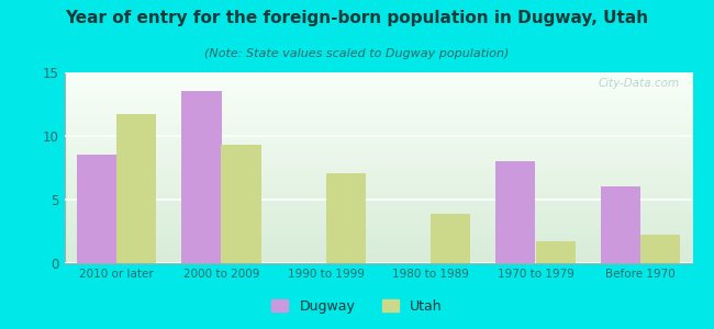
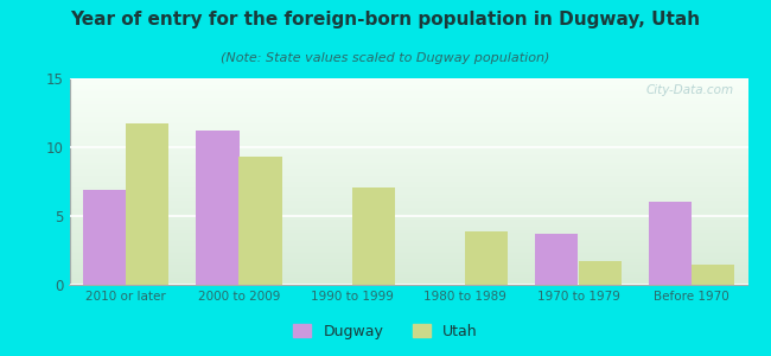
Dugway/2010 or later: 8.5 -> 6.9
Dugway/2000 to 2009: 13.5 -> 11.2
Dugway/1970 to 1979: 8.0 -> 3.7
Utah/Before 1970: 2.2 -> 1.5
